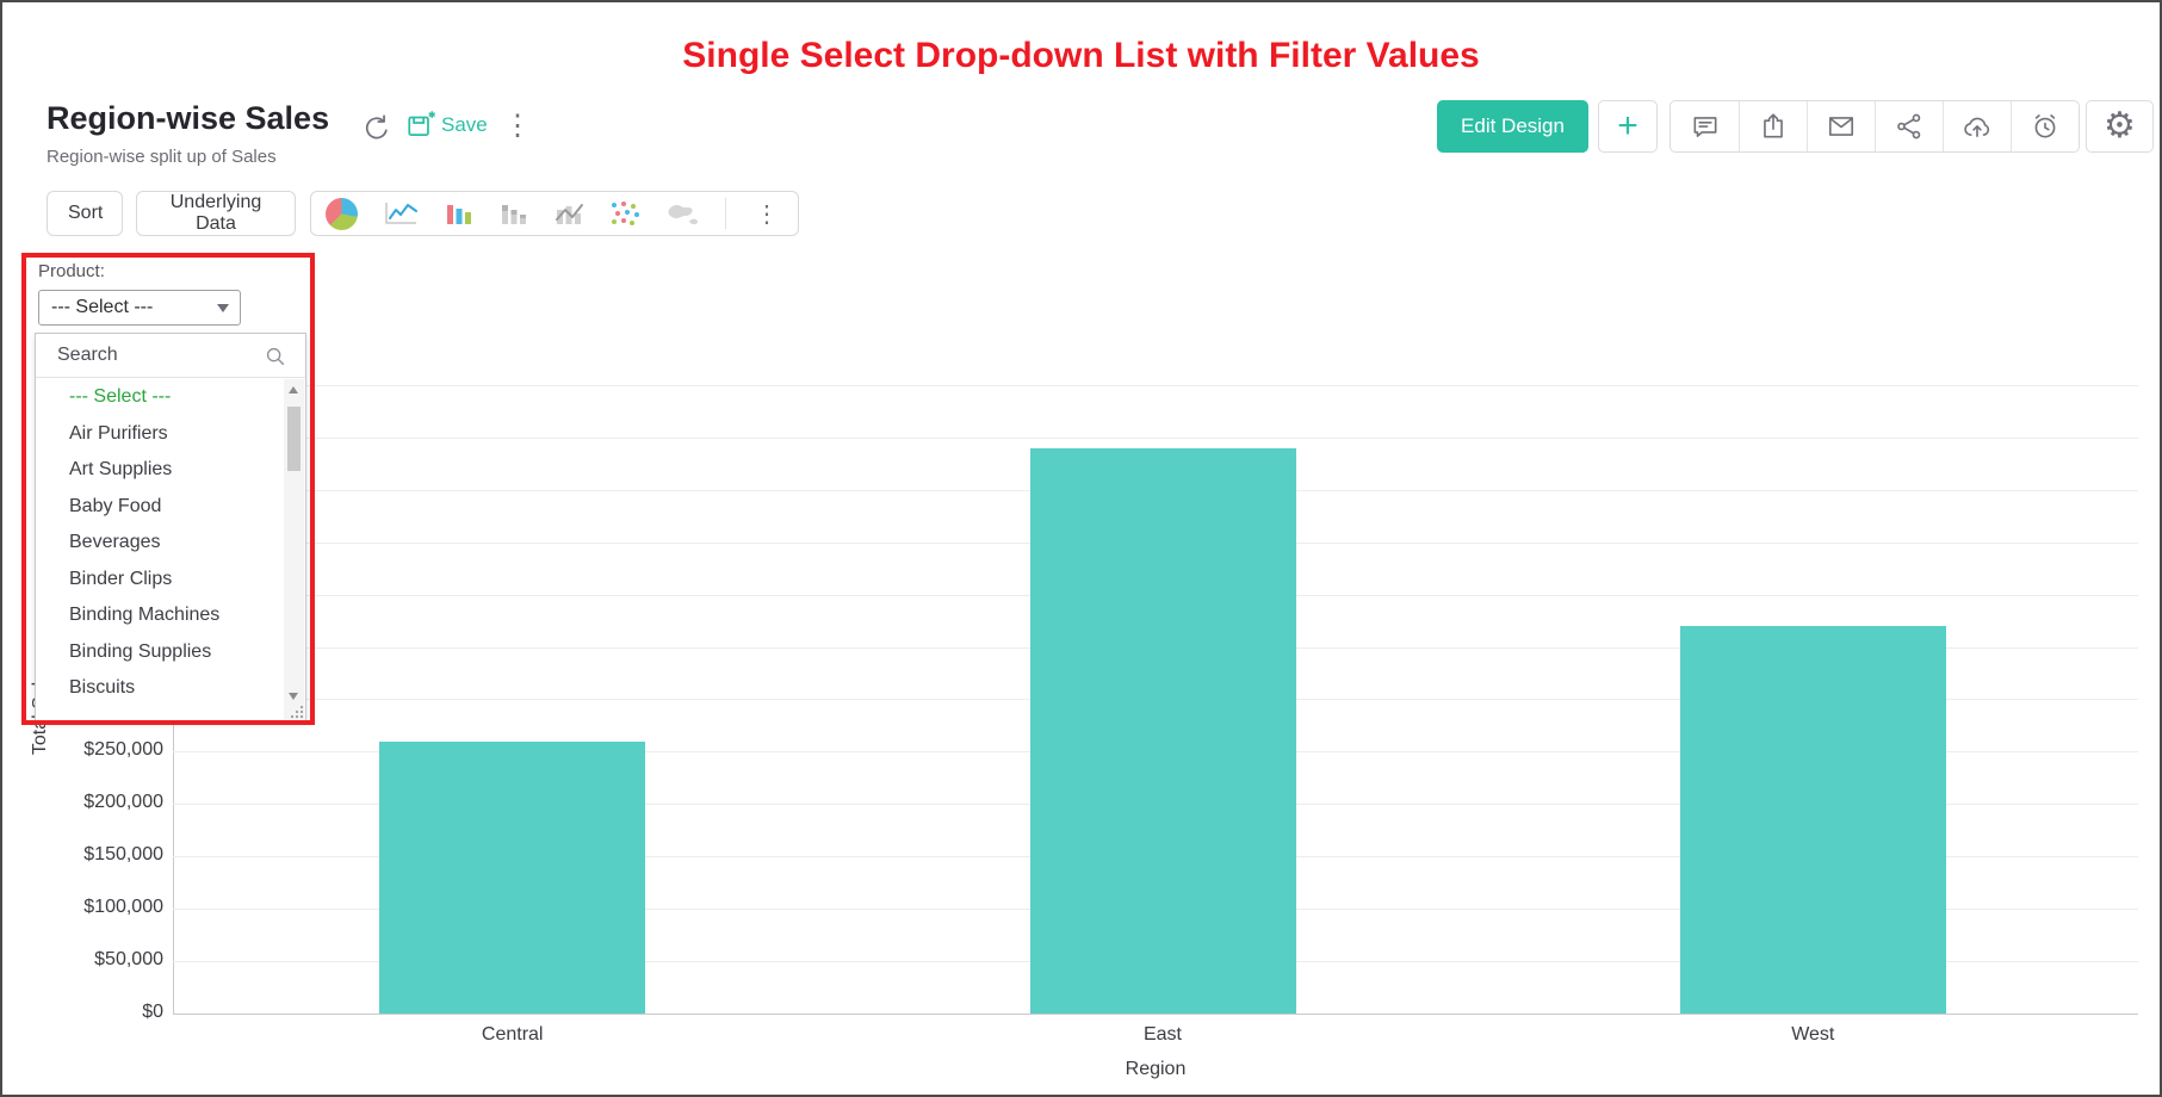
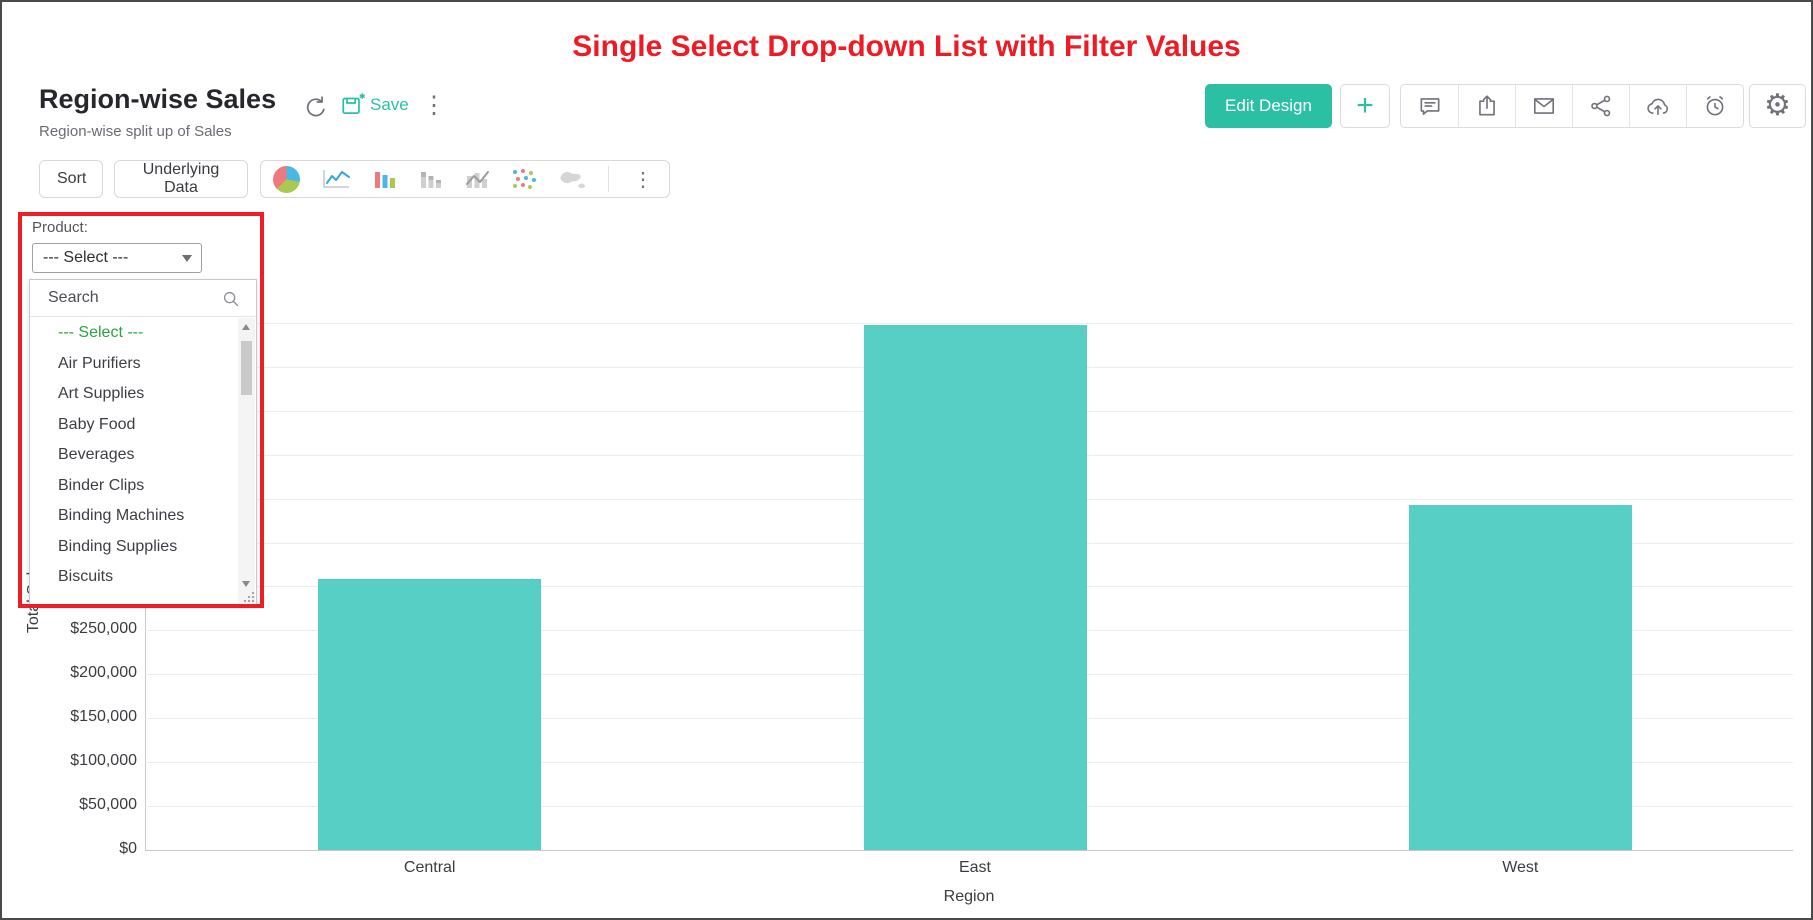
Central: $260000 -> $310000
East: $540000 -> $600000
West: $370000 -> $390000
